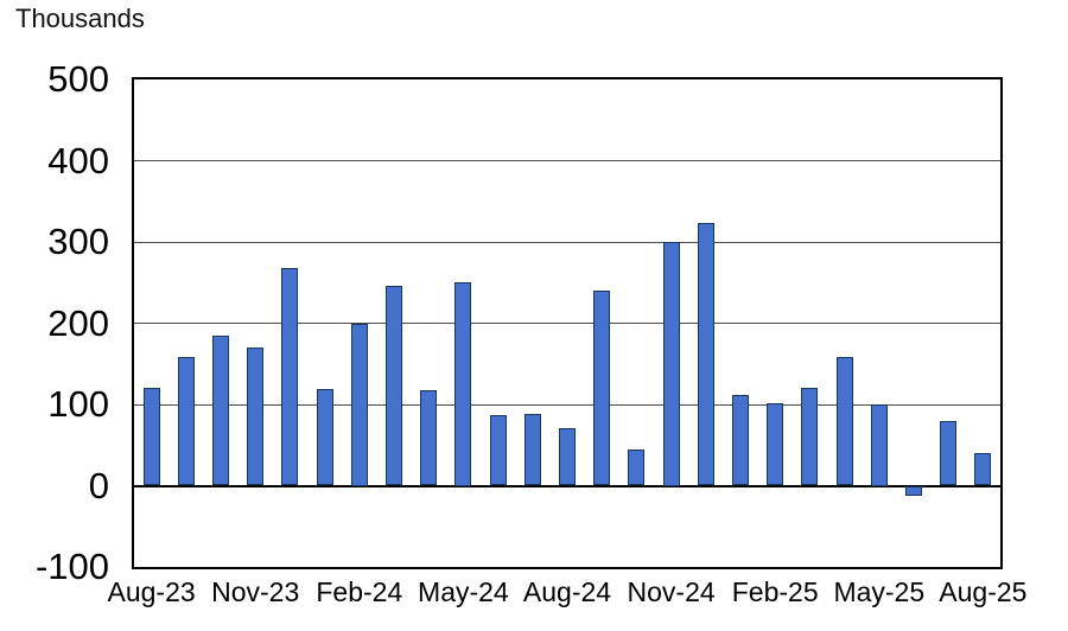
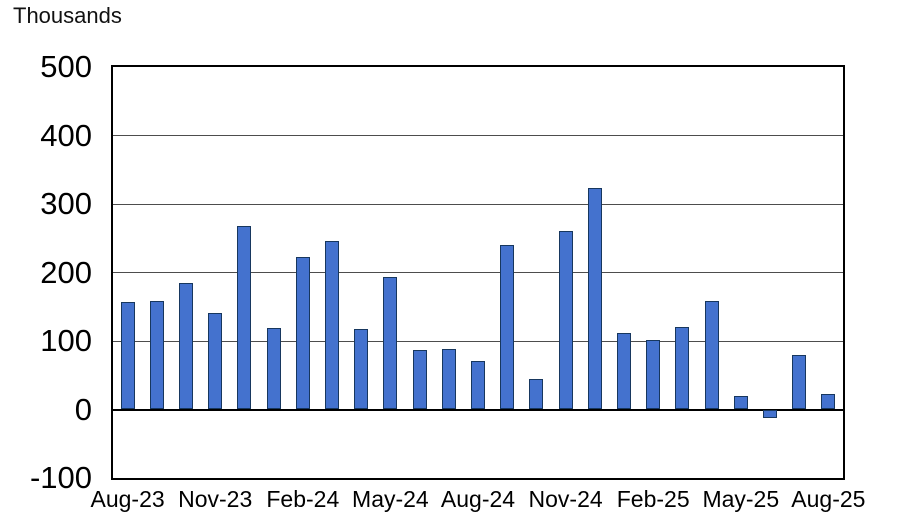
Aug-23: 120 -> 160
Nov-23: 170 -> 140
Feb-24: 200 -> 220
May-24: 250 -> 190
Nov-24: 300 -> 260
May-25: 100 -> 20
Aug-25: 40 -> 20
